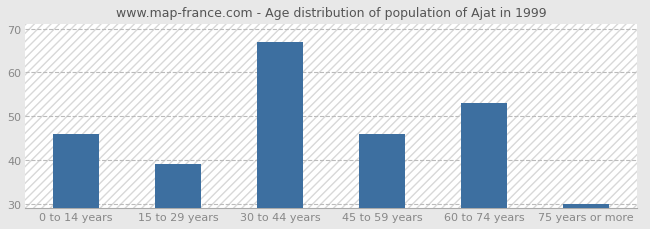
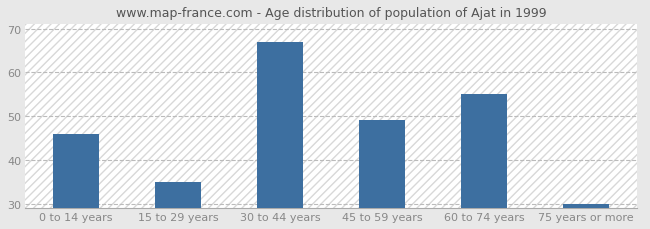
15 to 29 years: 39 -> 35
45 to 59 years: 46 -> 49
60 to 74 years: 53 -> 55
